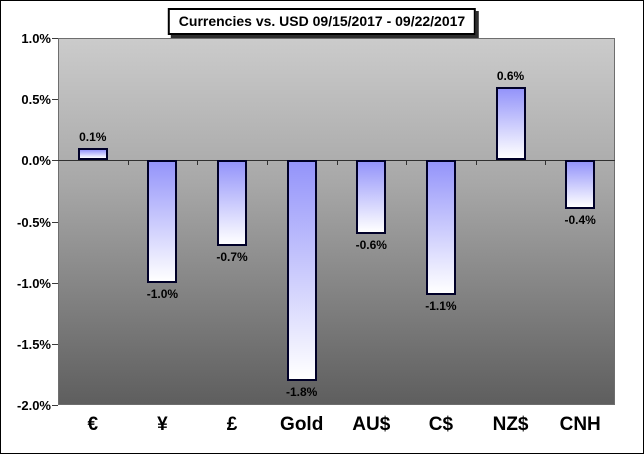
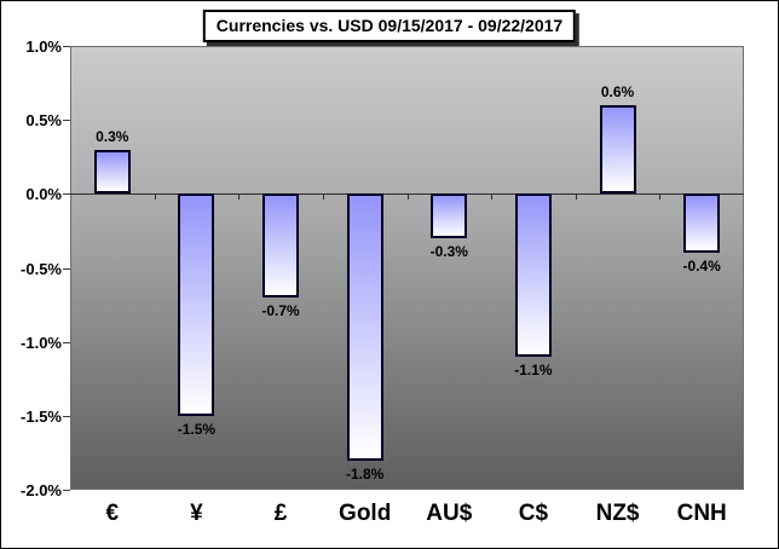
€: 0.1% -> 0.3%
¥: -1.0% -> -1.5%
AU$: -0.6% -> -0.3%
